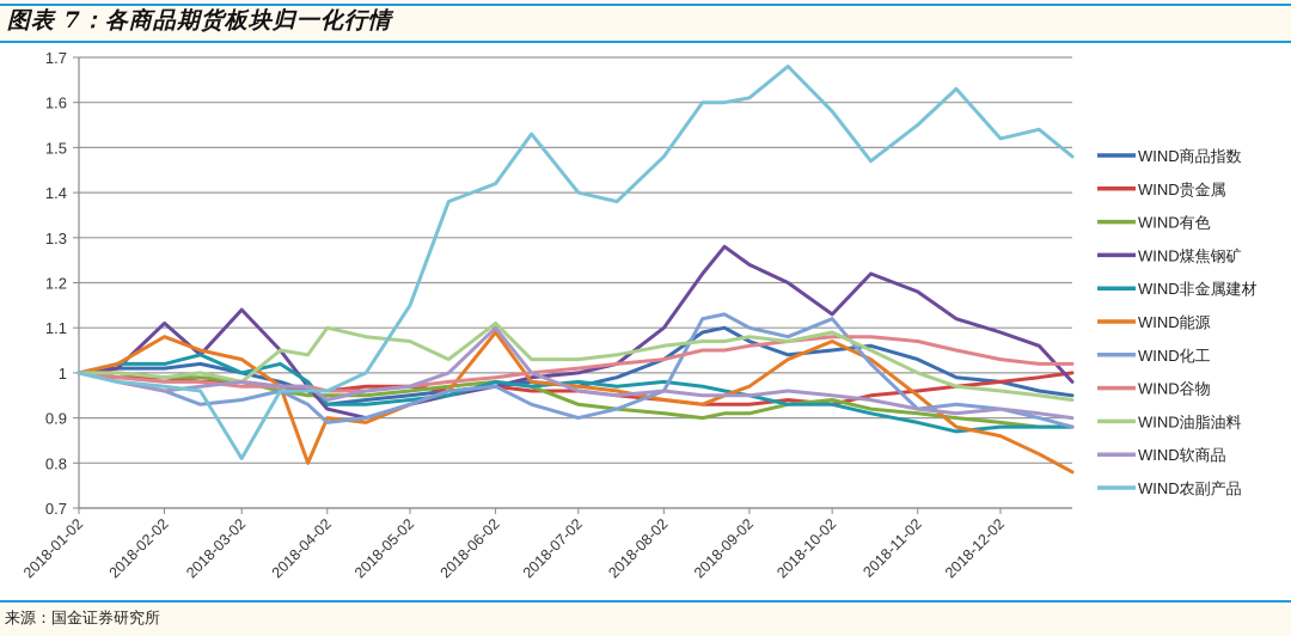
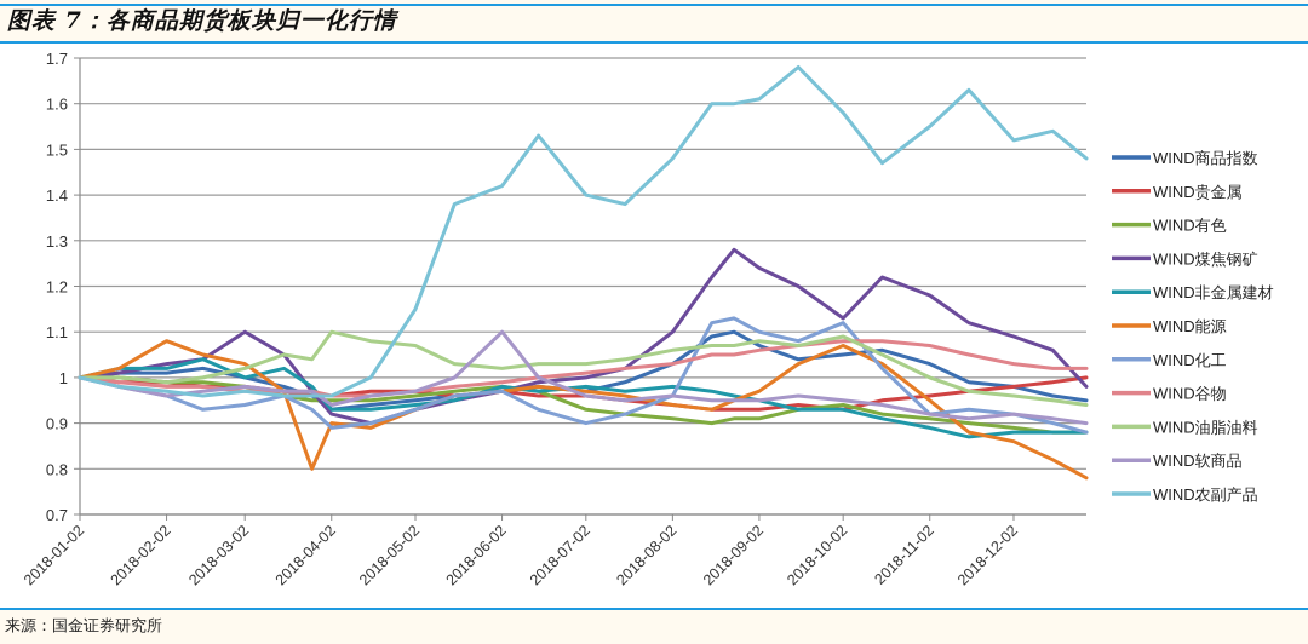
WIND煤焦钢矿/2018-02-02: 1.11 -> 1.03
WIND煤焦钢矿/2018-03-02: 1.14 -> 1.10
WIND油脂油料/2018-03-02: 0.98 -> 1.02
WIND农副产品/2018-03-02: 0.81 -> 0.97
WIND能源/2018-06-02: 1.09 -> 0.97
WIND油脂油料/2018-06-02: 1.11 -> 1.02
